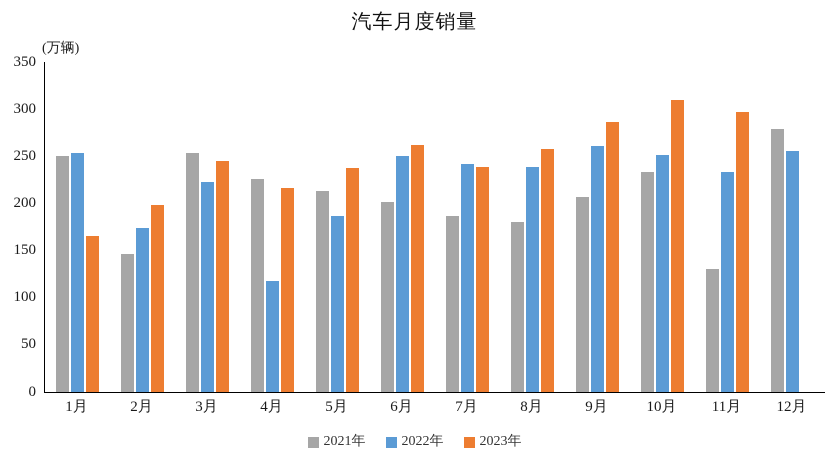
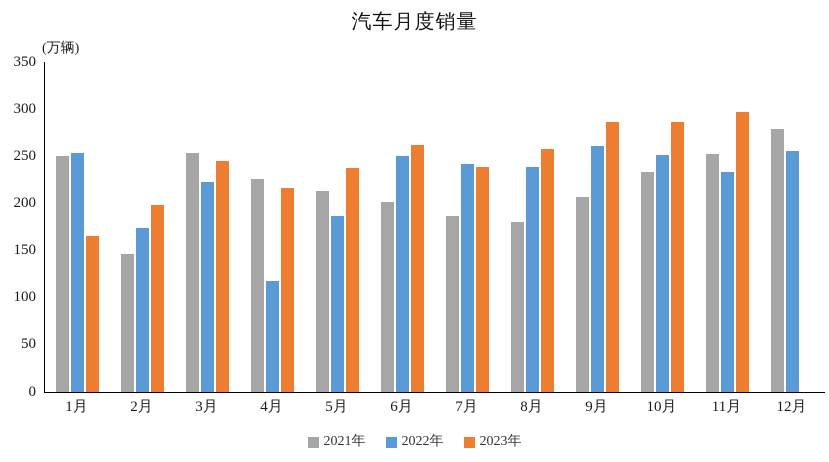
2023年/10月: 310 -> 290
2021年/11月: 130 -> 250
